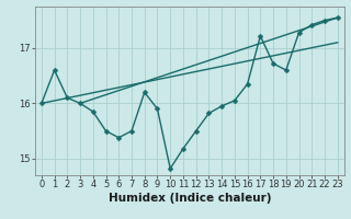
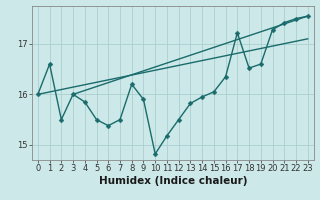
2: 16.10 -> 15.50
18: 16.72 -> 16.52
